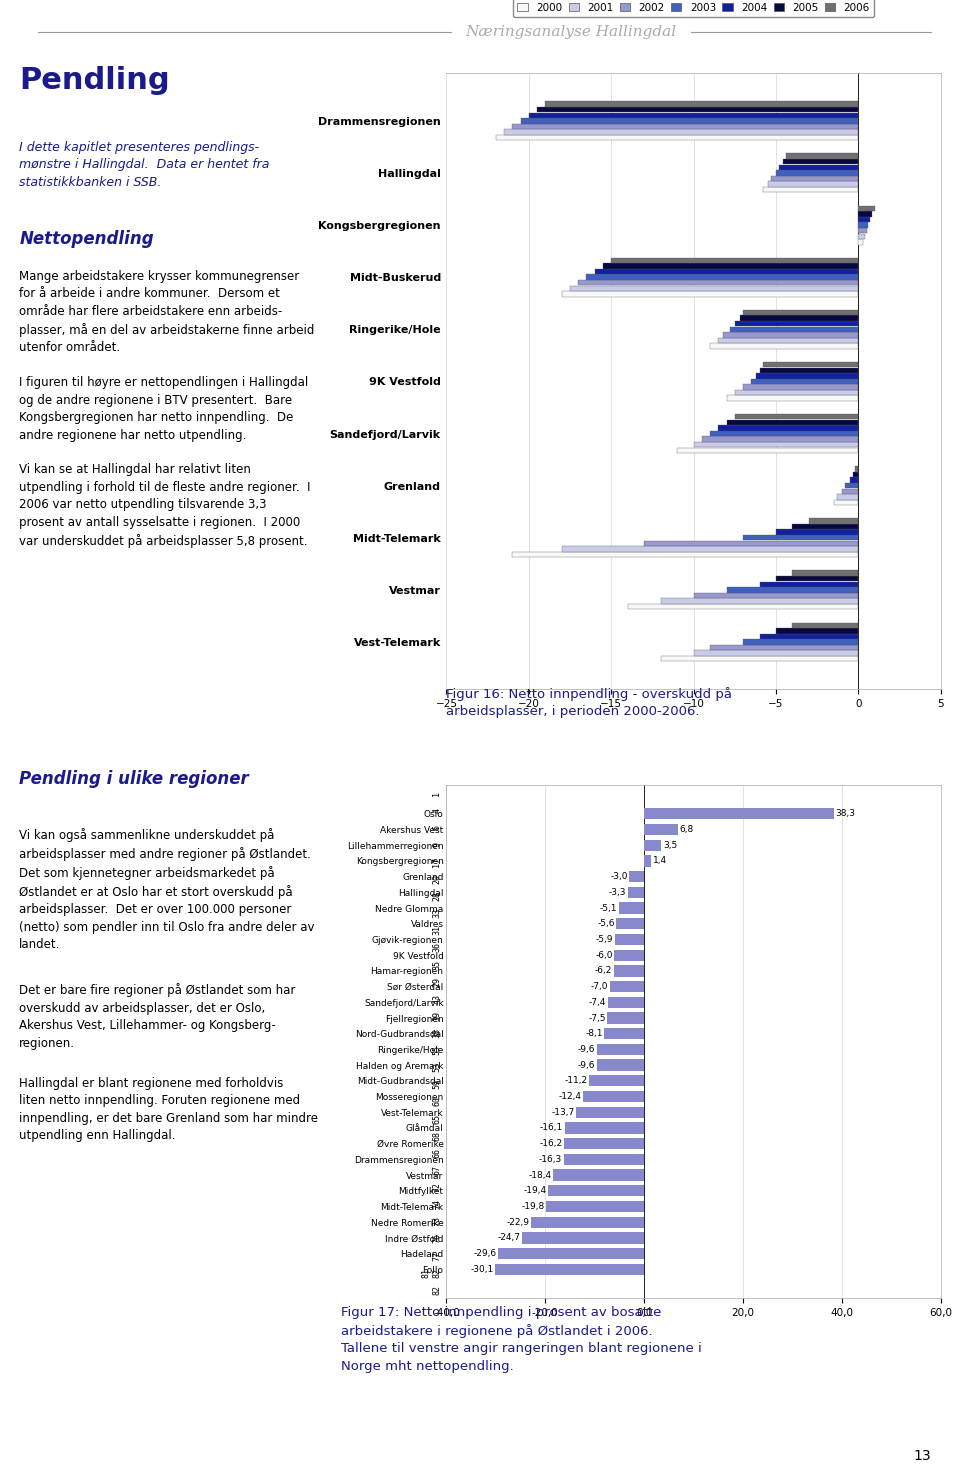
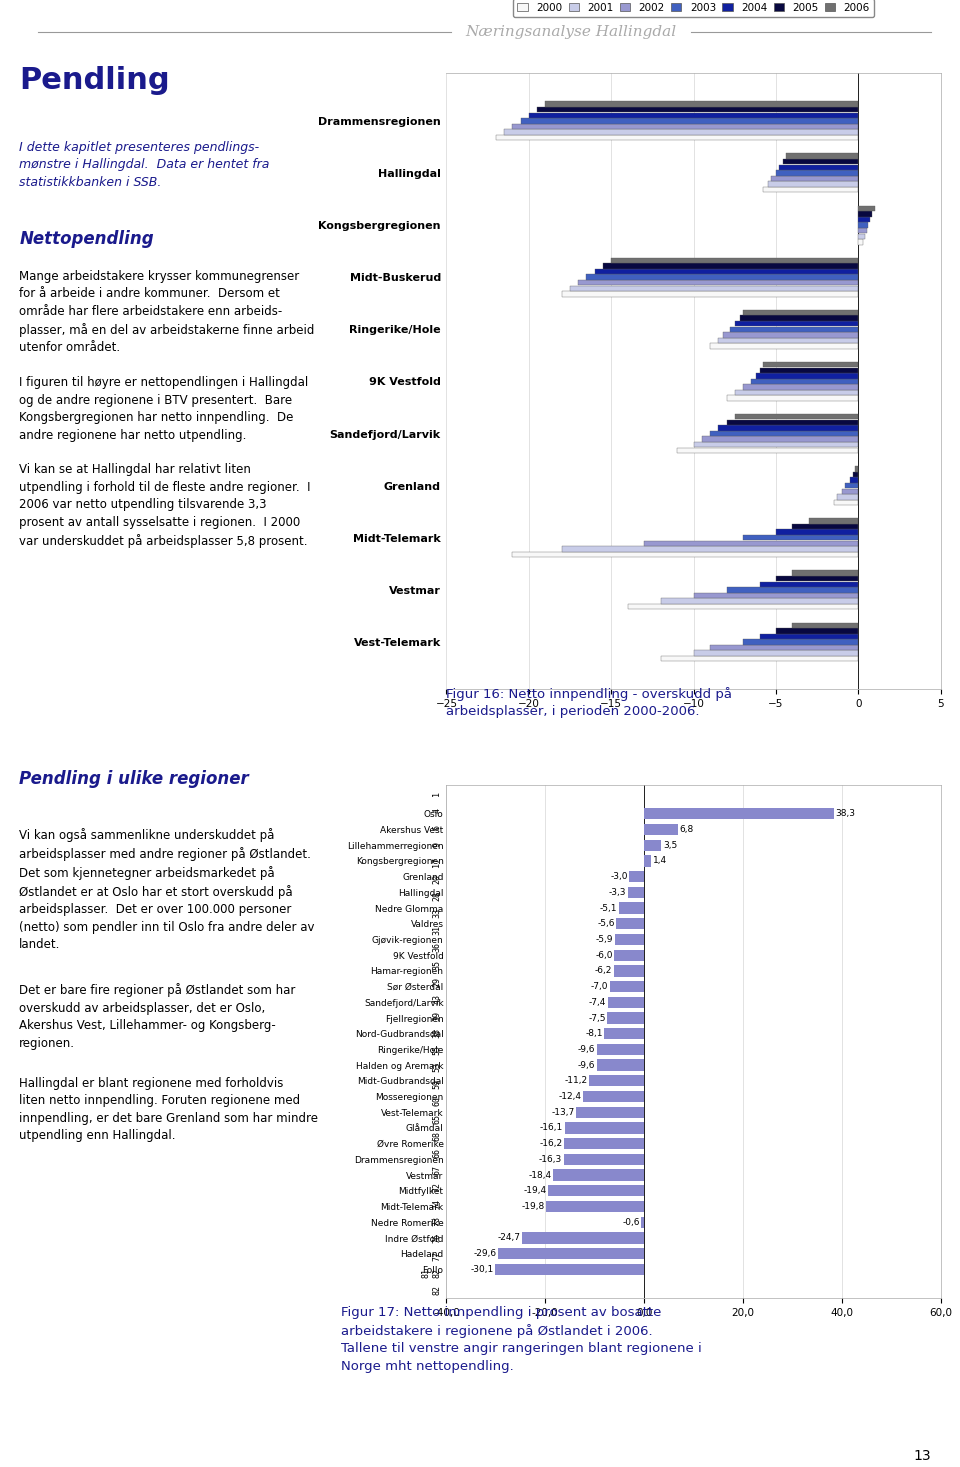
Nedre Romerike: -22,9 -> -0,6
